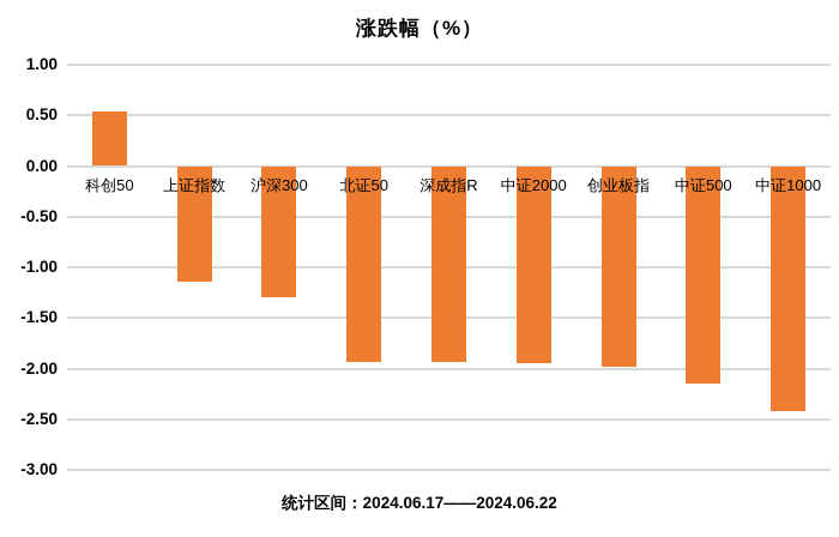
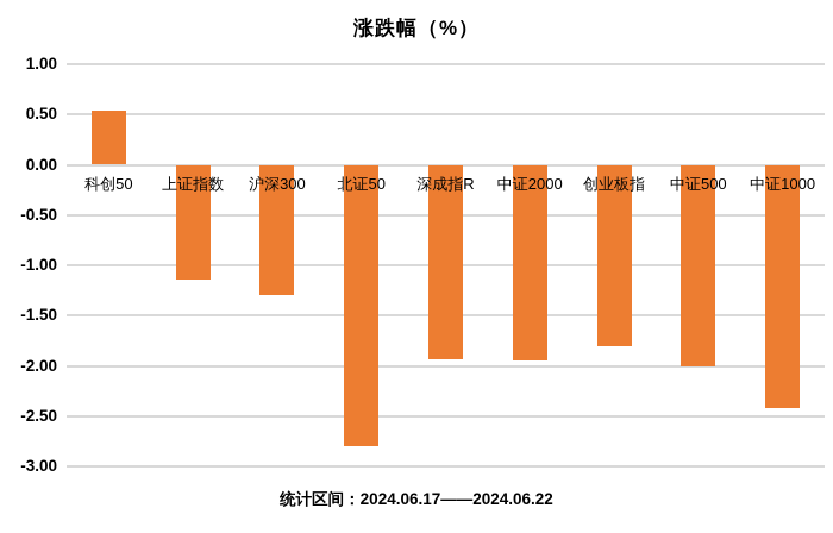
北证50: -1.9 -> -2.8
创业板指: -2.0 -> -1.8
中证500: -2.1 -> -2.0
